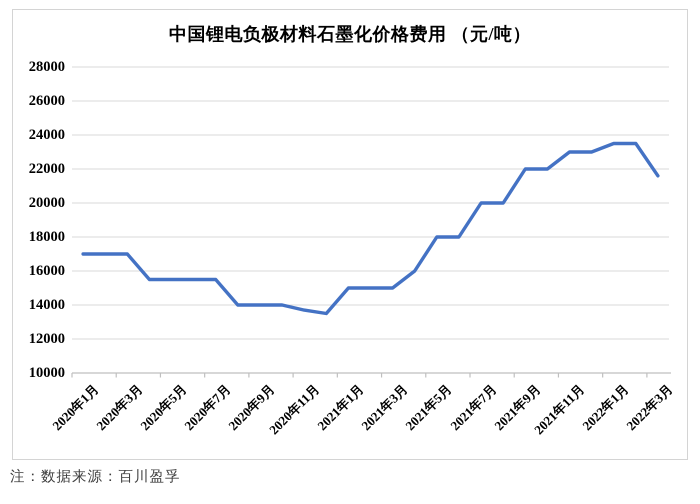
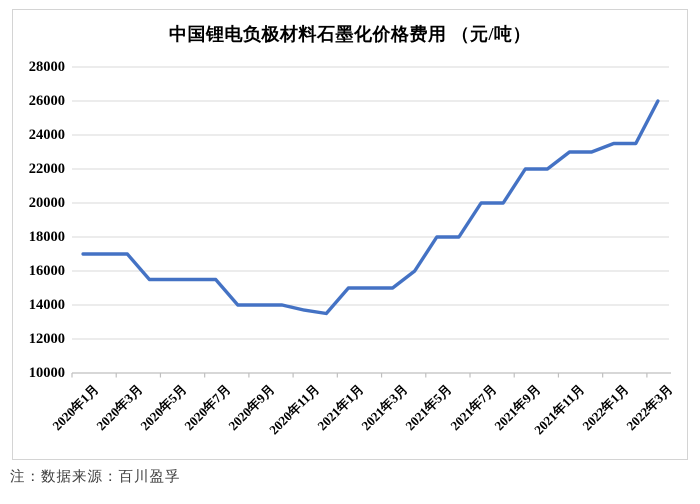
2022年3月: 21600 -> 26000
